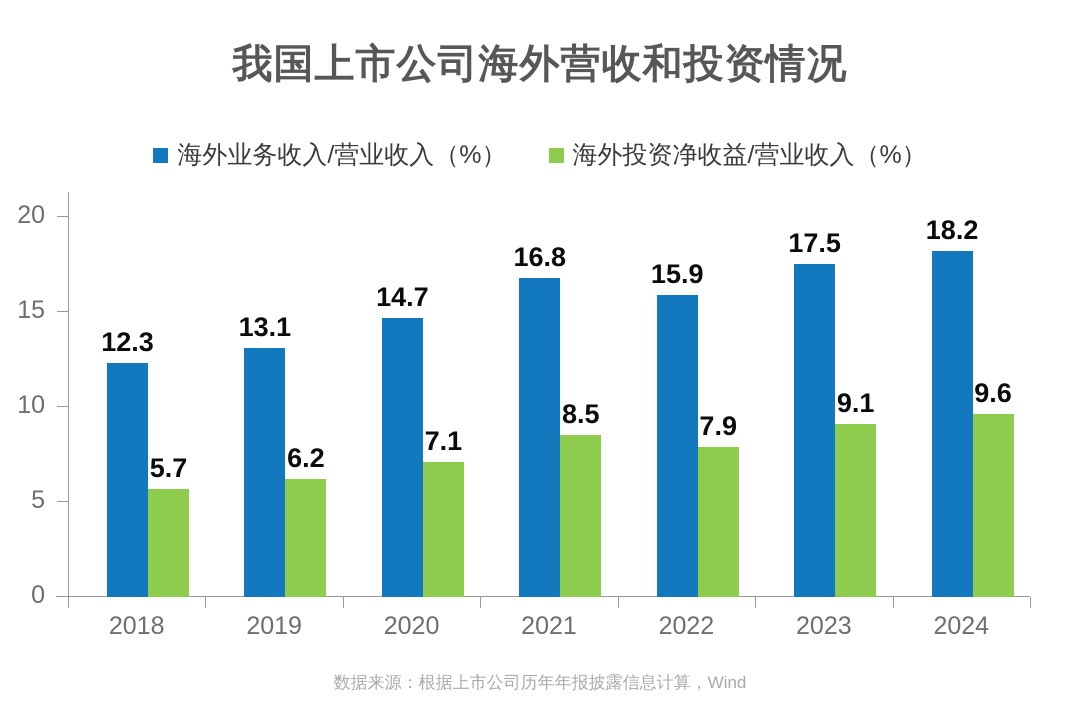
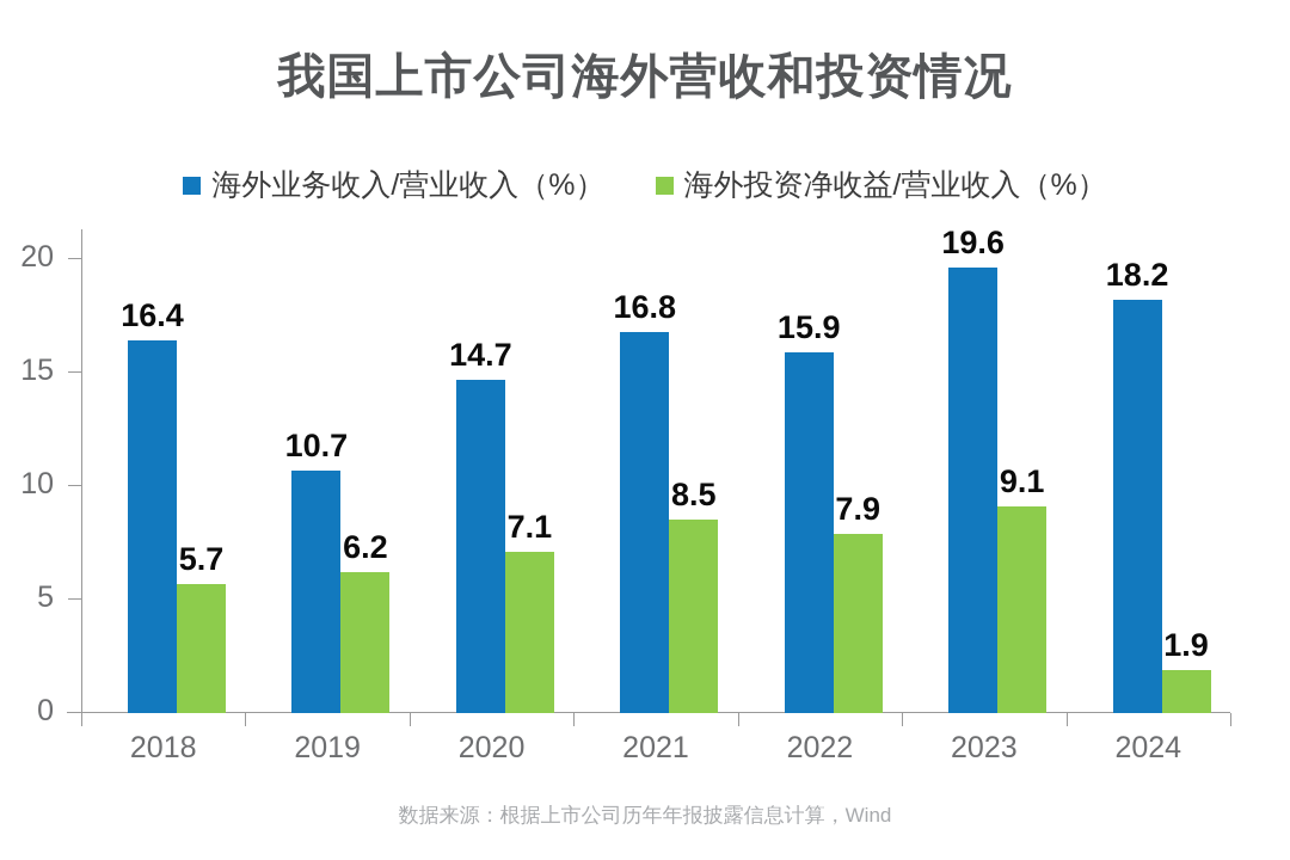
海外业务收入/营业收入（%）/2018: 12.3 -> 16.4
海外业务收入/营业收入（%）/2019: 13.1 -> 10.7
海外业务收入/营业收入（%）/2023: 17.5 -> 19.6
海外投资净收益/营业收入（%）/2024: 9.6 -> 1.9
